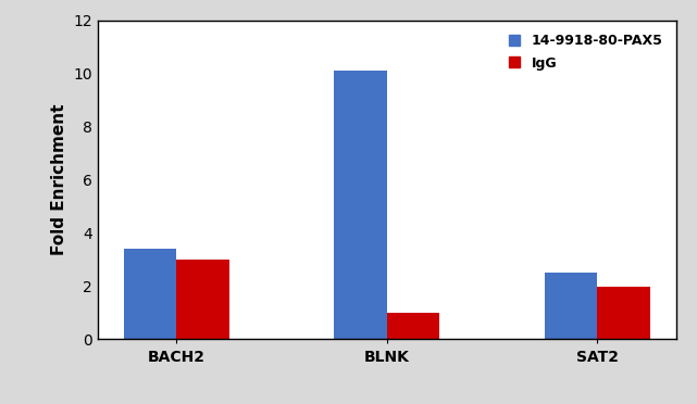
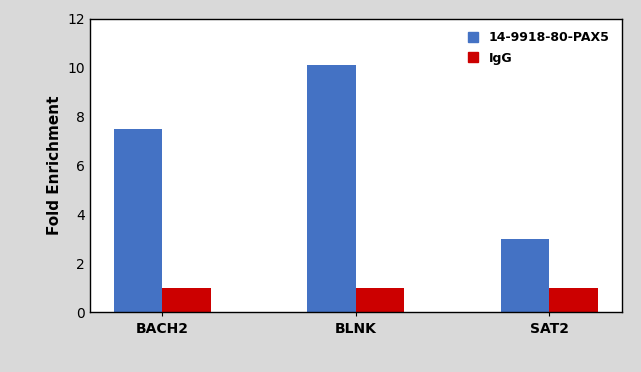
14-9918-80-PAX5/BACH2: 3.4 -> 7.5
IgG/BACH2: 3 -> 1
14-9918-80-PAX5/SAT2: 2.5 -> 3.0
IgG/SAT2: 2 -> 1
